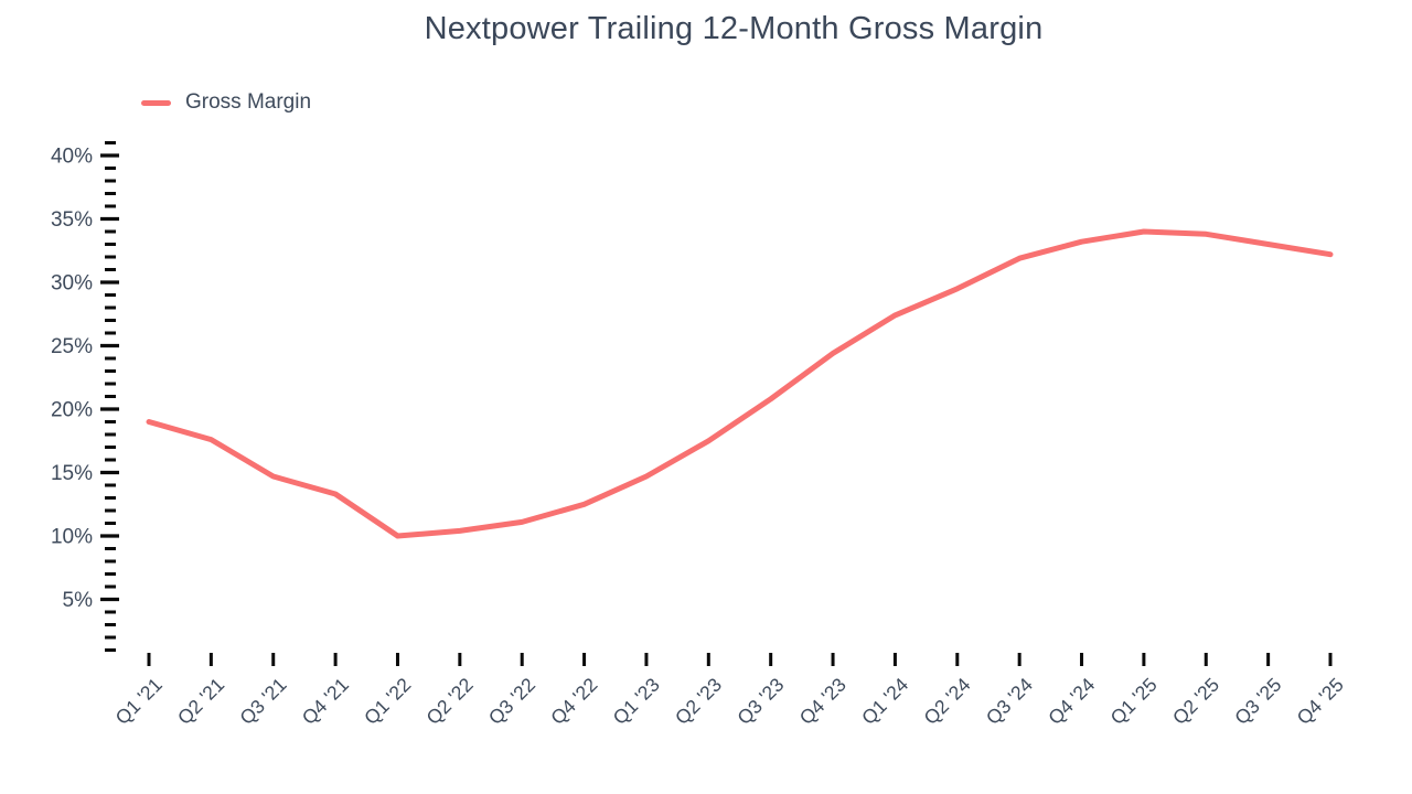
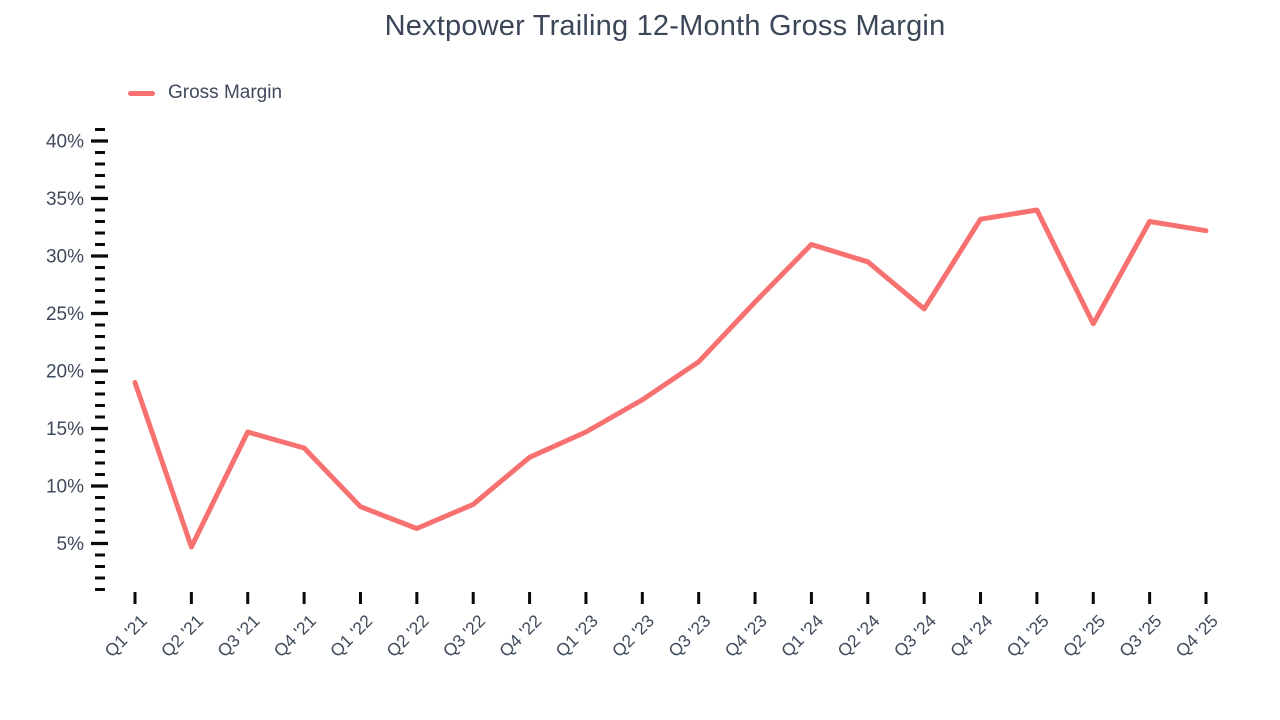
Q2 '21: 17.6% -> 4.7%
Q1 '22: 10.0% -> 8.2%
Q2 '22: 10.4% -> 6.3%
Q3 '22: 11.1% -> 8.4%
Q4 '23: 24.4% -> 26.0%
Q1 '24: 27.4% -> 31.0%
Q3 '24: 31.9% -> 25.4%
Q2 '25: 33.8% -> 24.1%
